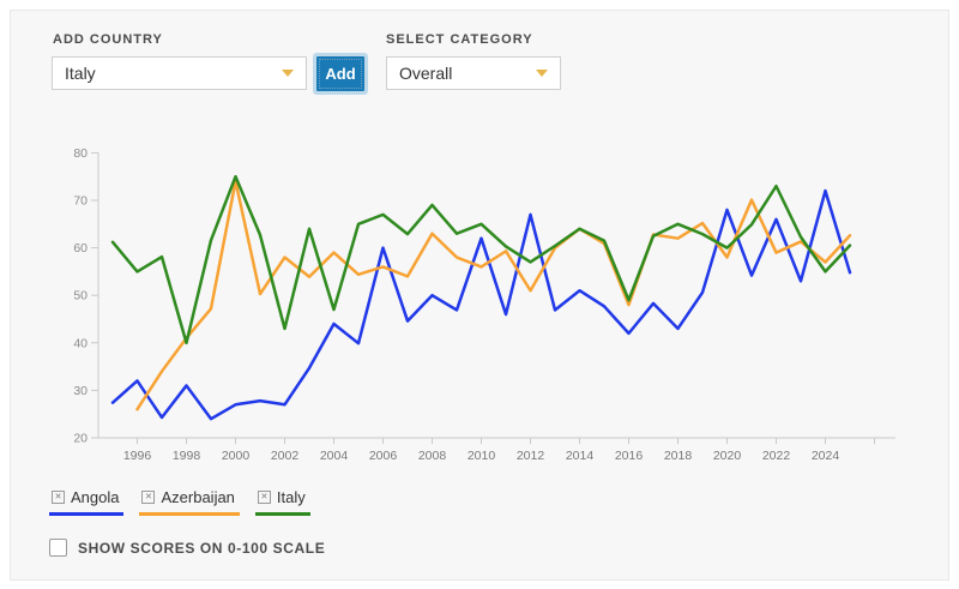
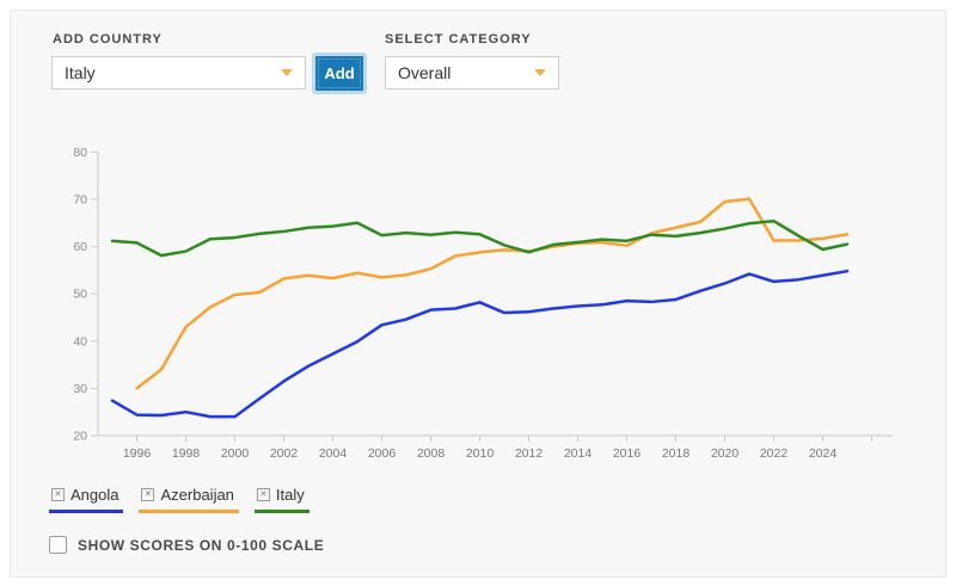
Angola/1996: 32 -> 24
Azerbaijan/1996: 26 -> 30
Italy/1996: 55 -> 61
Angola/1998: 31 -> 25
Azerbaijan/1998: 41 -> 43
Italy/1998: 40 -> 59
Angola/2000: 27 -> 24
Azerbaijan/2000: 74 -> 50
Italy/2000: 75 -> 62
Angola/2002: 27 -> 32
Azerbaijan/2002: 58 -> 53
Italy/2002: 43 -> 63
Angola/2004: 44 -> 37
Azerbaijan/2004: 59 -> 53
Italy/2004: 47 -> 64
Angola/2006: 60 -> 43
Azerbaijan/2006: 56 -> 54
Italy/2006: 67 -> 62
Angola/2008: 50 -> 47
Azerbaijan/2008: 63 -> 55
Italy/2008: 69 -> 62
Angola/2010: 62 -> 48
Azerbaijan/2010: 56 -> 59
Italy/2010: 65 -> 63
Angola/2012: 67 -> 46
Azerbaijan/2012: 51 -> 59
Italy/2012: 57 -> 59
Angola/2014: 51 -> 47
Azerbaijan/2014: 64 -> 61
Italy/2014: 64 -> 61
Angola/2016: 42 -> 48
Azerbaijan/2016: 48 -> 60
Italy/2016: 49 -> 61
Angola/2018: 43 -> 49
Azerbaijan/2018: 62 -> 64
Italy/2018: 65 -> 62
Angola/2020: 68 -> 52
Azerbaijan/2020: 58 -> 70
Italy/2020: 60 -> 64
Angola/2022: 66 -> 53
Azerbaijan/2022: 59 -> 61
Italy/2022: 73 -> 65
Angola/2024: 72 -> 54
Azerbaijan/2024: 57 -> 62
Italy/2024: 55 -> 59
